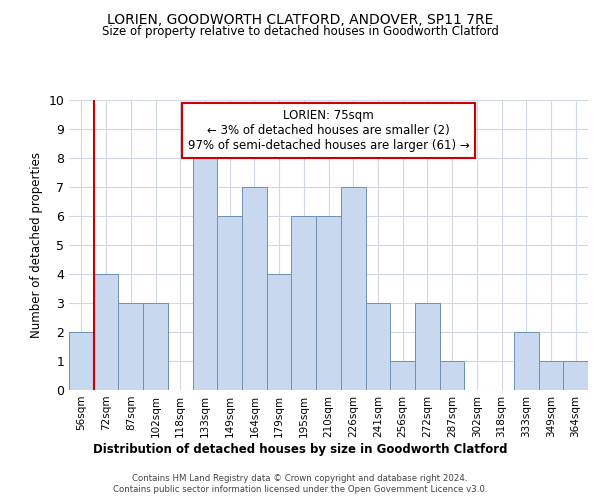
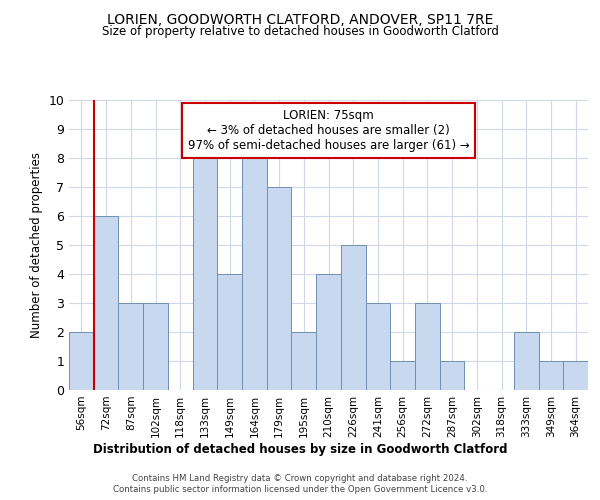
72sqm: 4 -> 6
149sqm: 6 -> 4
164sqm: 7 -> 8
179sqm: 4 -> 7
195sqm: 6 -> 2
210sqm: 6 -> 4
226sqm: 7 -> 5
